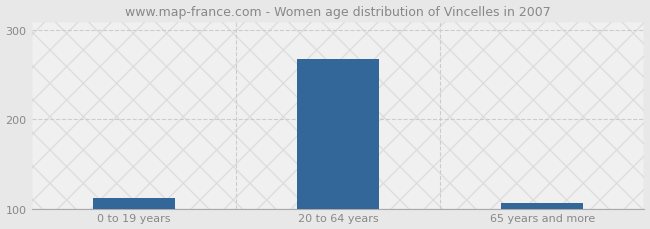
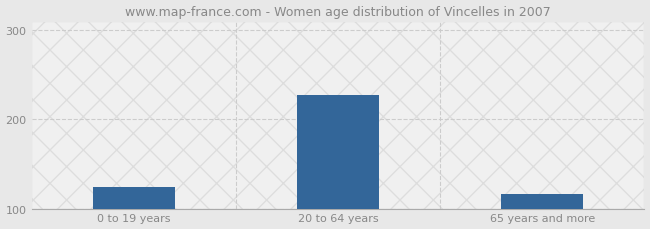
0 to 19 years: 112 -> 124
20 to 64 years: 268 -> 228
65 years and more: 106 -> 116
